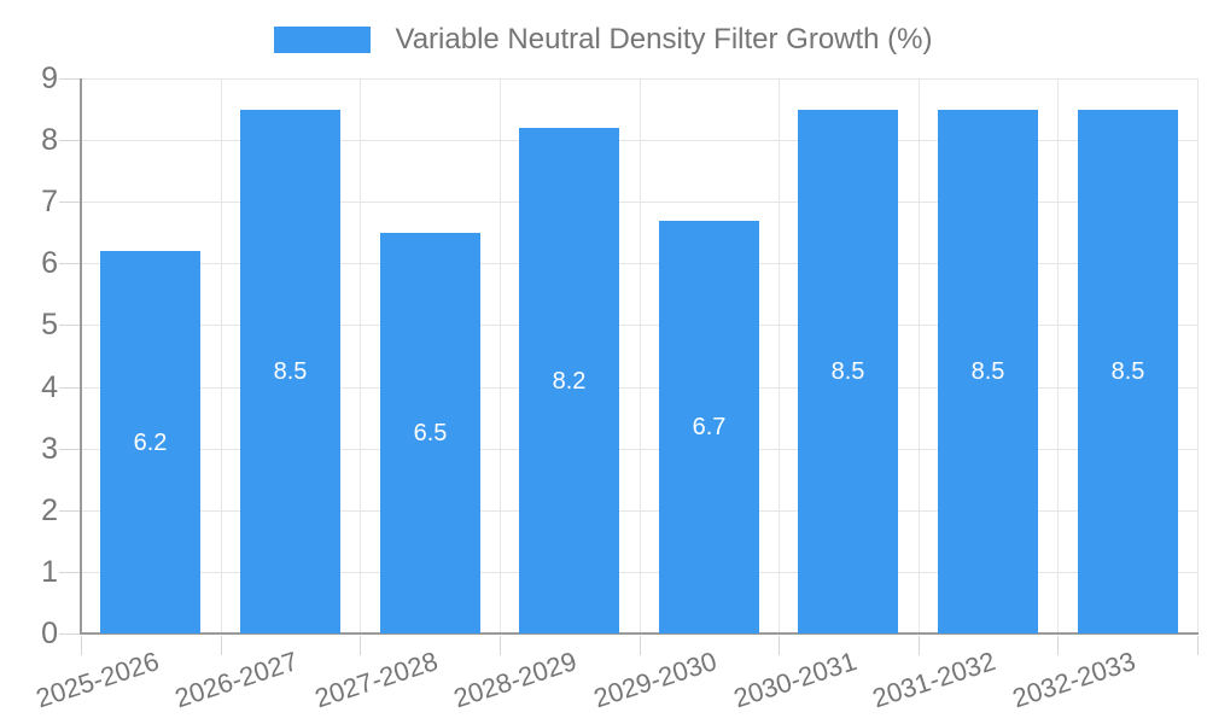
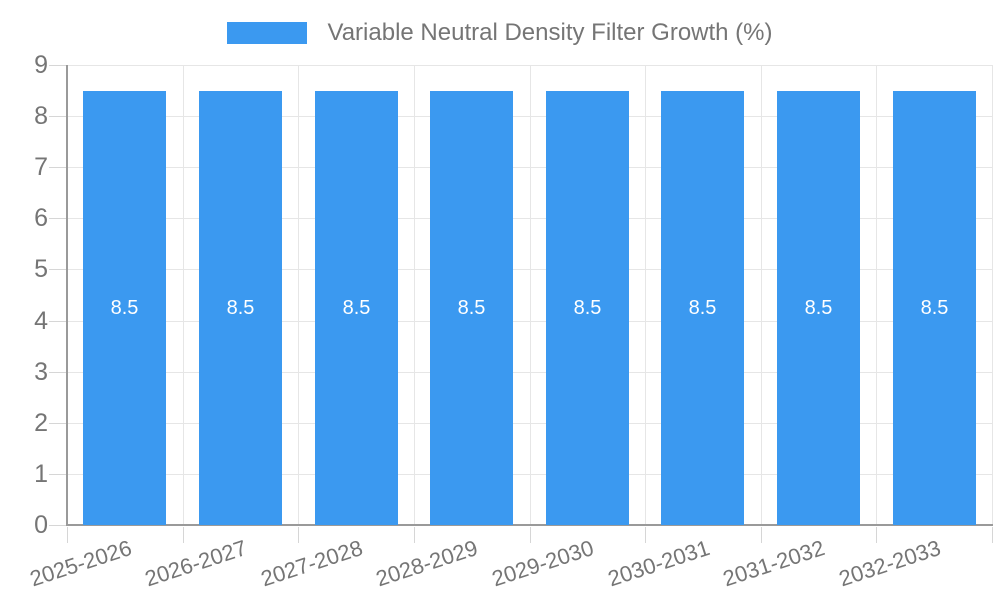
2025-2026: 6.2 -> 8.5
2027-2028: 6.5 -> 8.5
2028-2029: 8.2 -> 8.5
2029-2030: 6.7 -> 8.5
